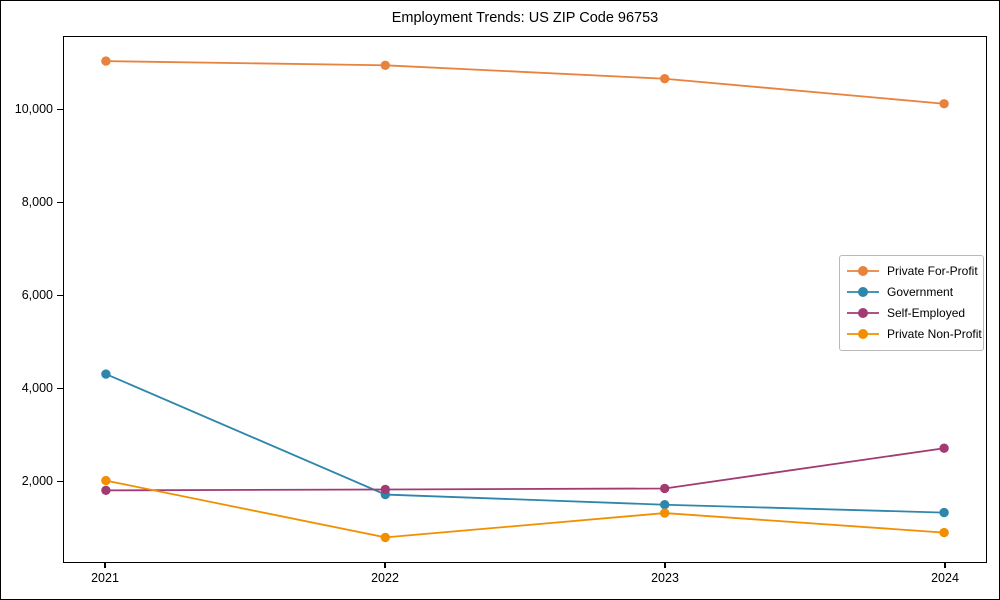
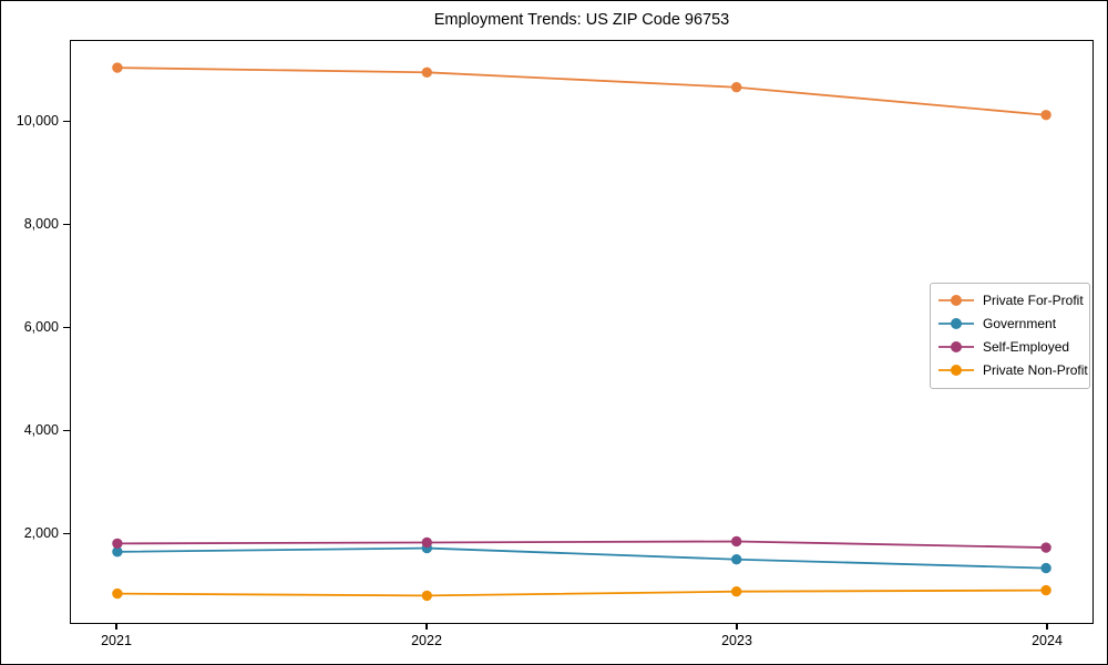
Government/2021: 4300 -> 1600
Private Non-Profit/2021: 2000 -> 800
Private Non-Profit/2023: 1300 -> 900
Self-Employed/2024: 2700 -> 1700
